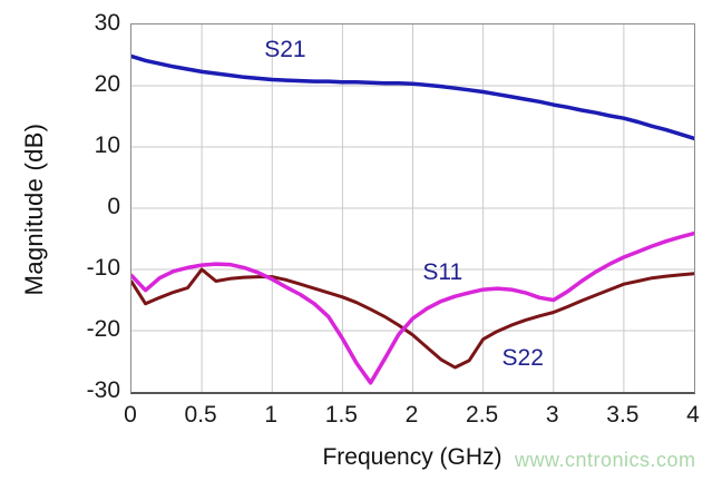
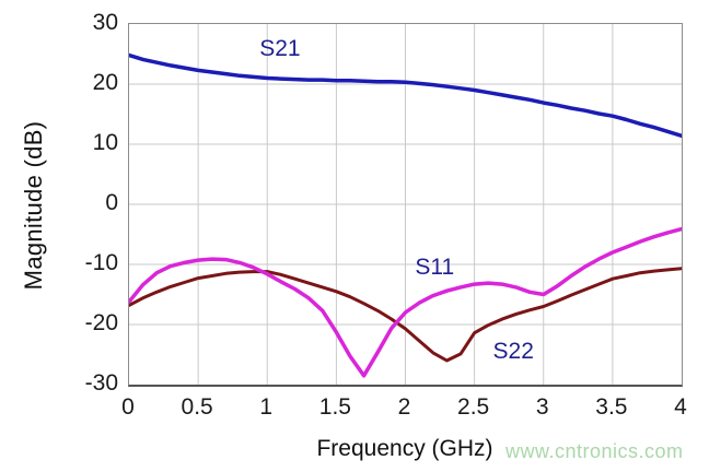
S22/0: -12 -> -17
S11/0: -11 -> -16
S22/0.5: -10 -> -12
